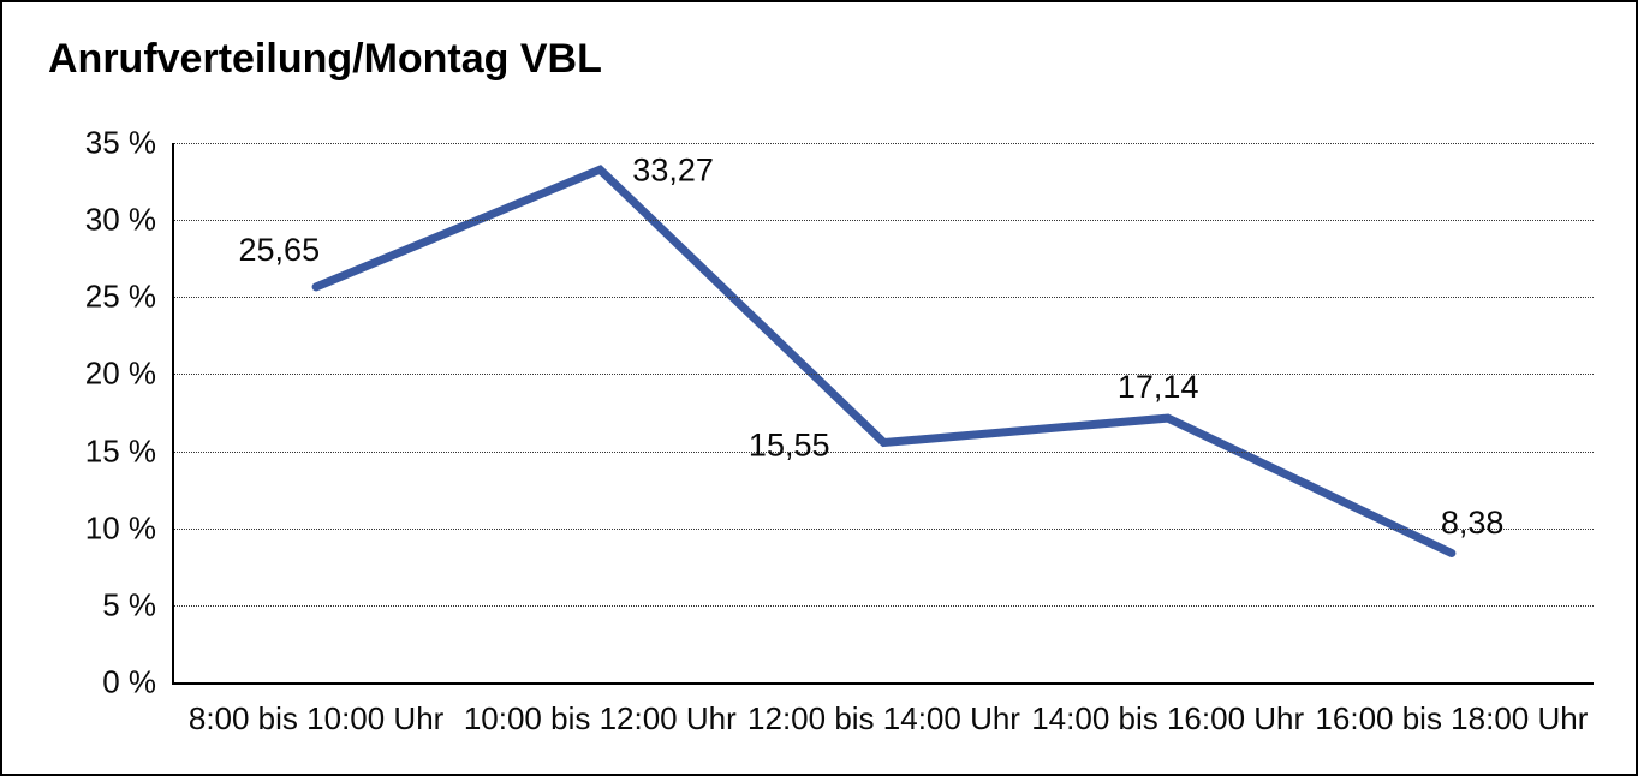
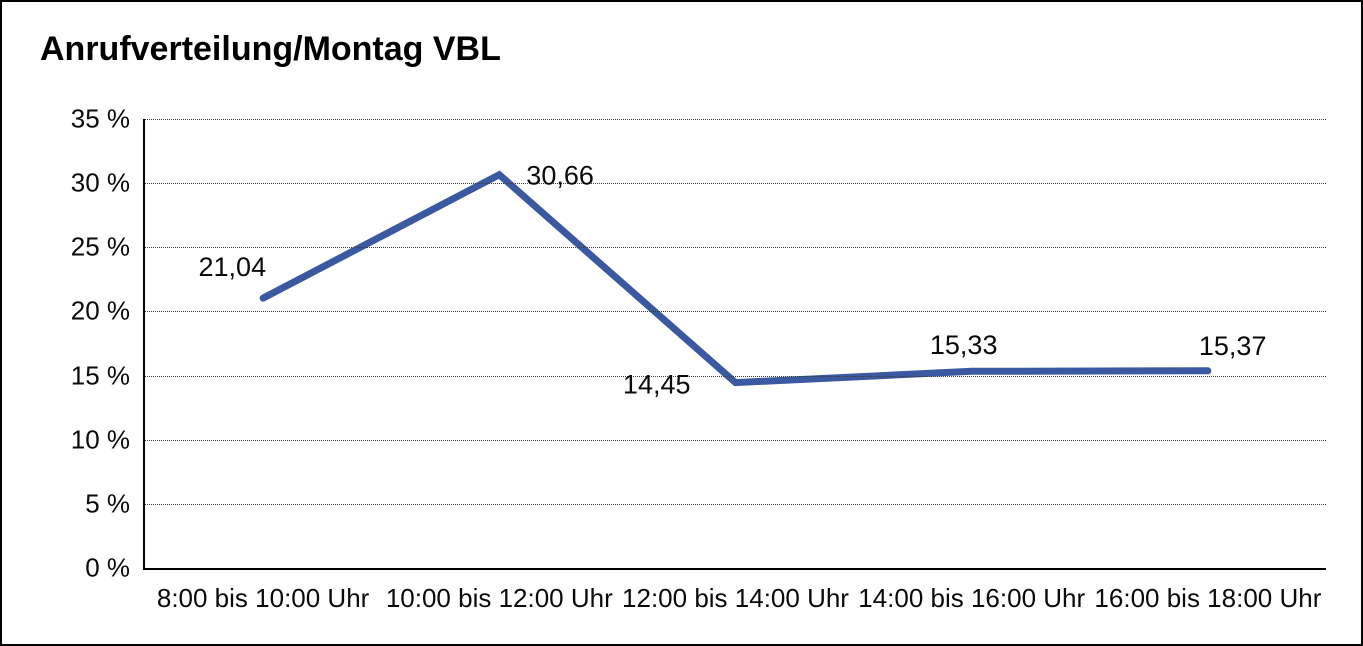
8:00 bis 10:00 Uhr: 25,65 -> 21,04
10:00 bis 12:00 Uhr: 33,27 -> 30,66
12:00 bis 14:00 Uhr: 15,55 -> 14,45
14:00 bis 16:00 Uhr: 17,14 -> 15,33
16:00 bis 18:00 Uhr: 8,38 -> 15,37
